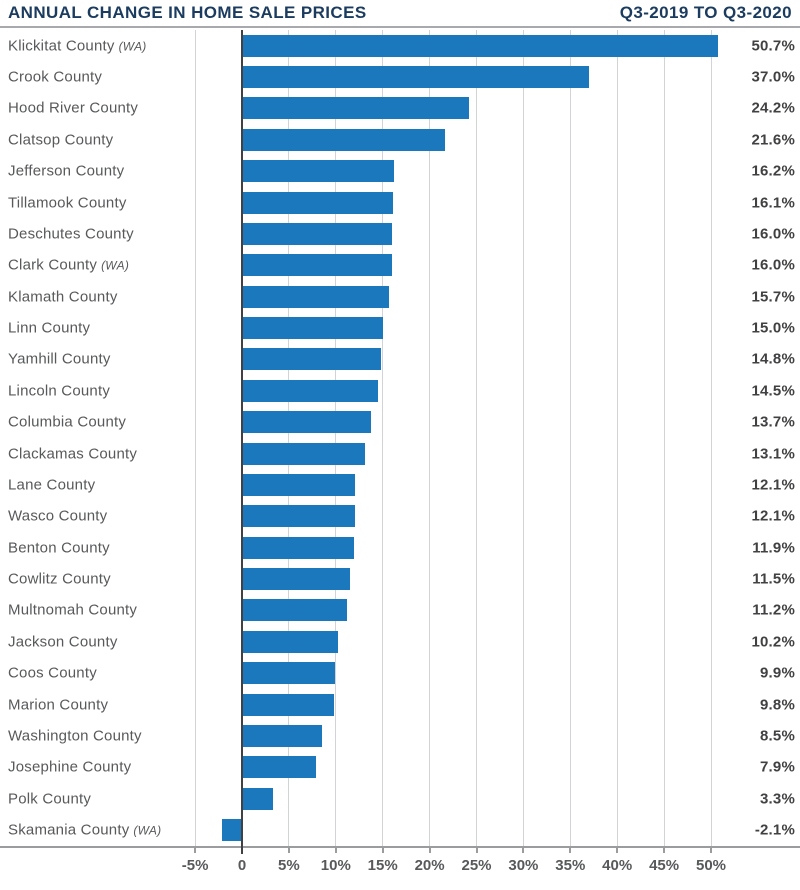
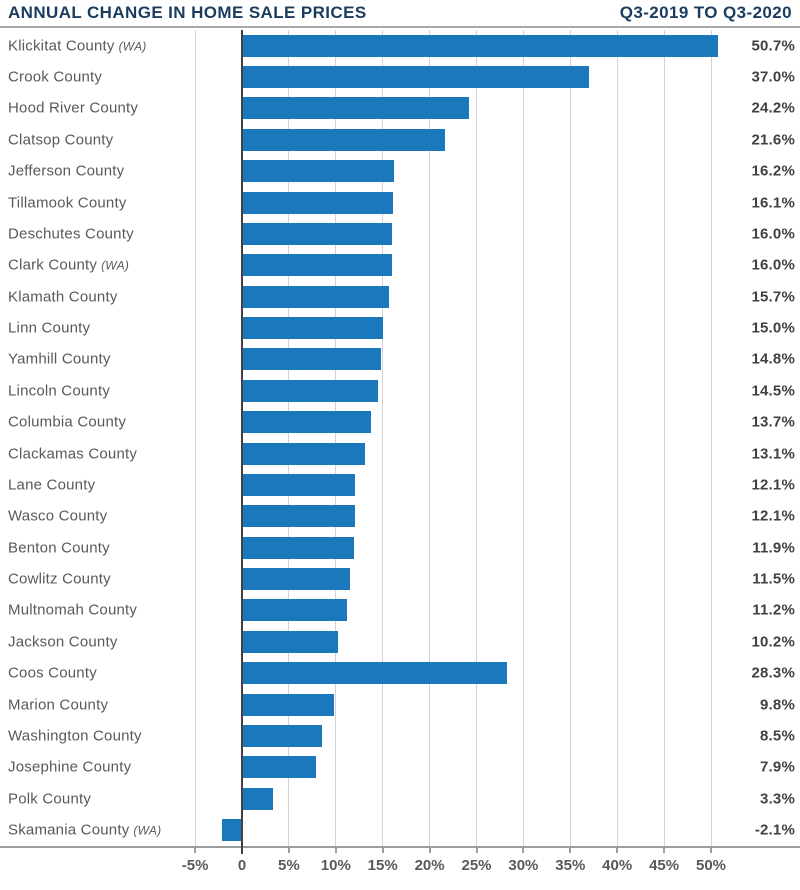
Coos County: 9.9% -> 28.3%
